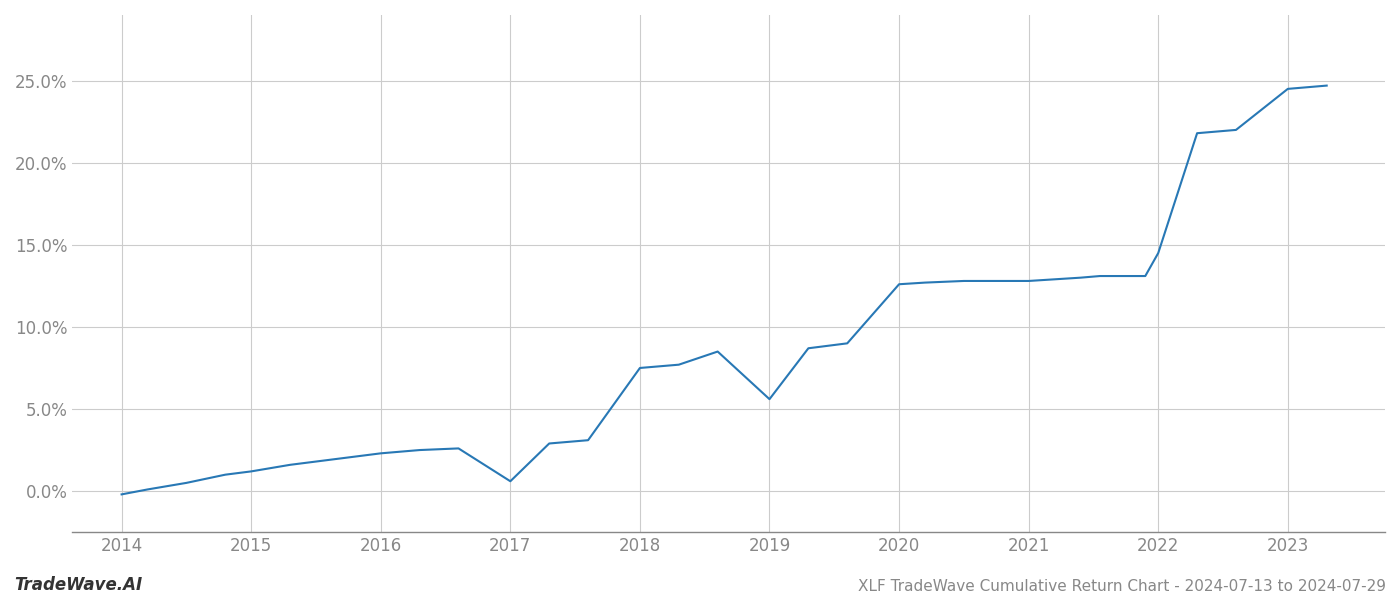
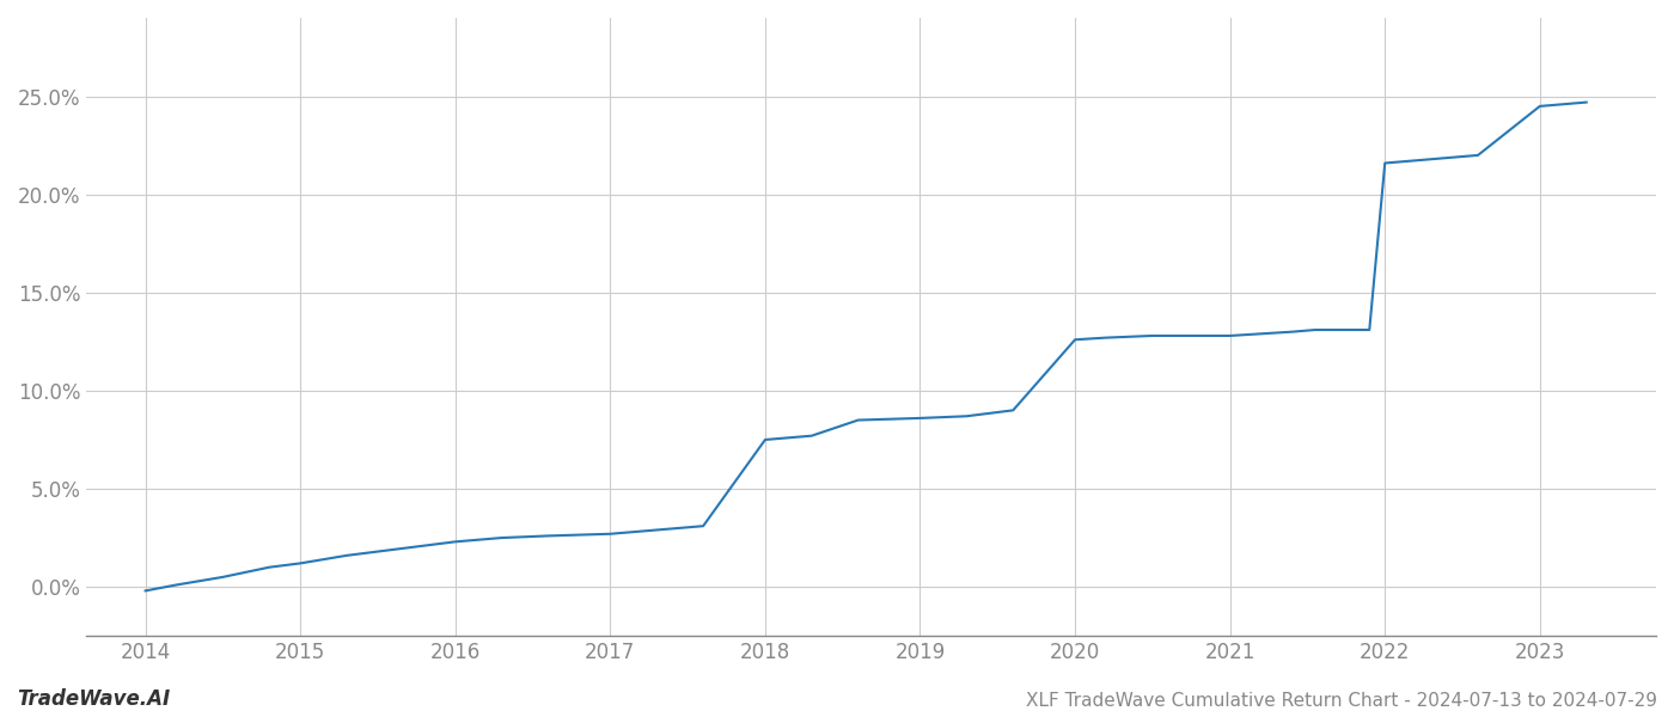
2017: 0.6% -> 2.7%
2019: 5.6% -> 8.6%
2022: 14.5% -> 21.6%
